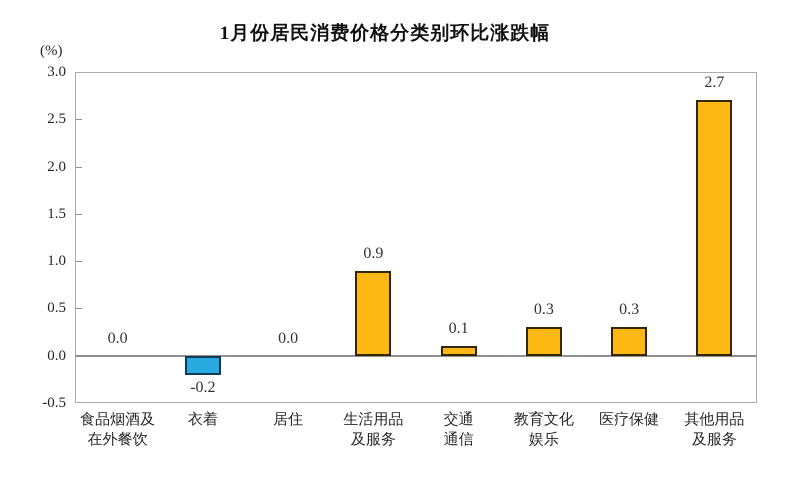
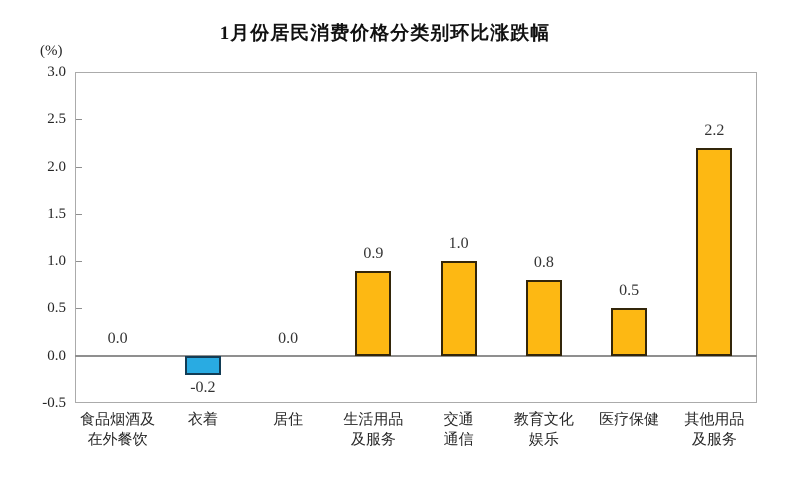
交通通信: 0.1 -> 1.0
教育文化娱乐: 0.3 -> 0.8
医疗保健: 0.3 -> 0.5
其他用品及服务: 2.7 -> 2.2
